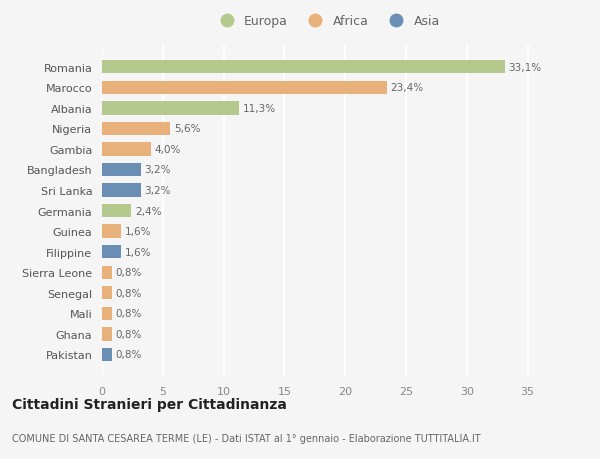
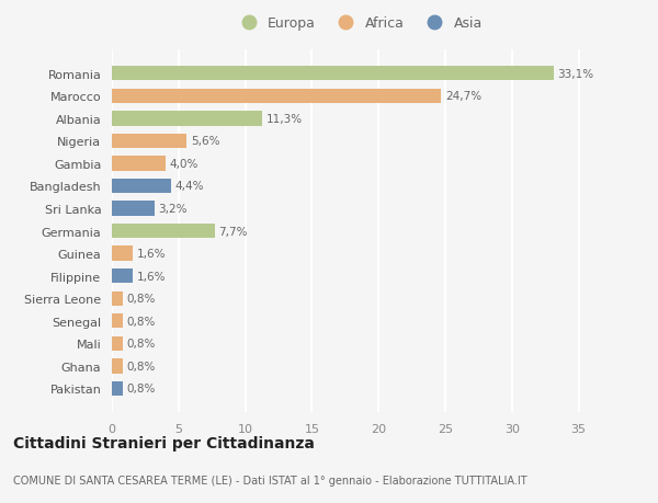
Marocco: 23,4% -> 24,7%
Bangladesh: 3,2% -> 4,4%
Germania: 2,4% -> 7,7%
